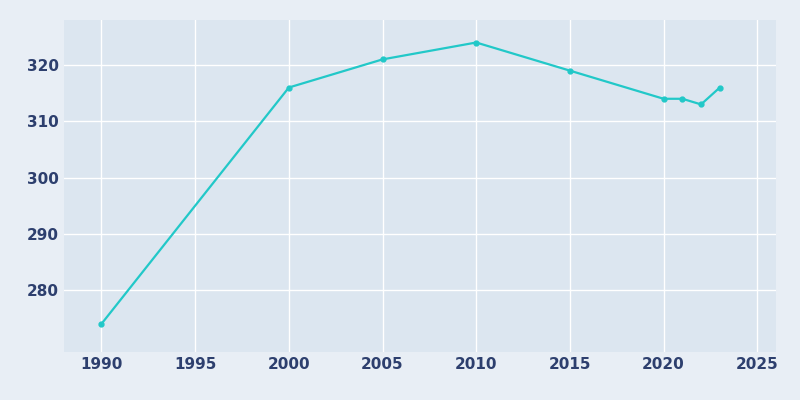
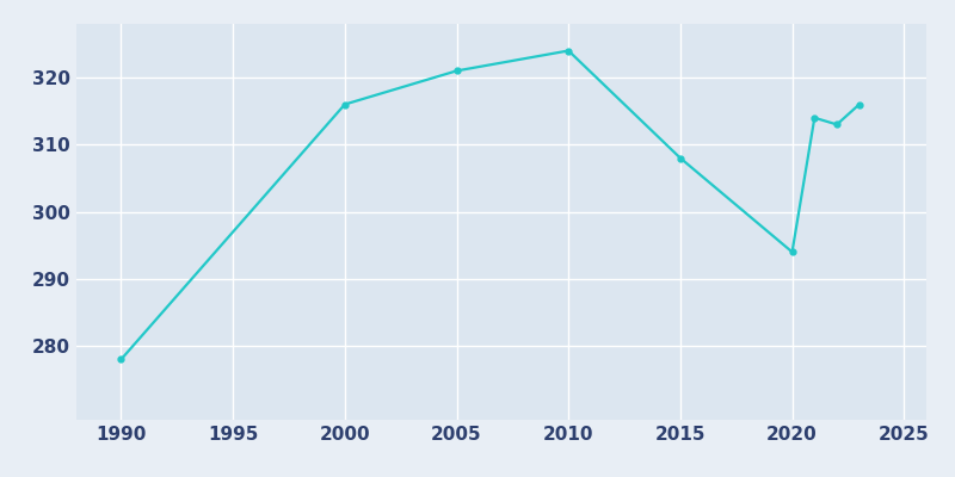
1990: 274 -> 278
2015: 319 -> 308
2020: 314 -> 294
